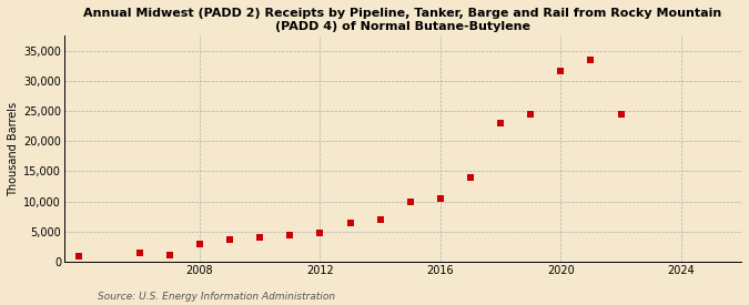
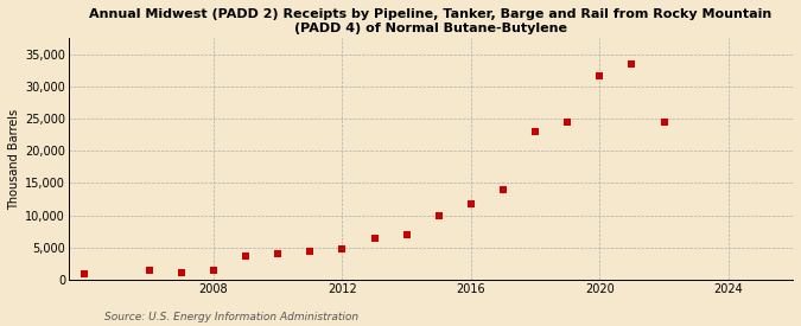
2008: 3,000 -> 1,400
2016: 10,400 -> 11,700
